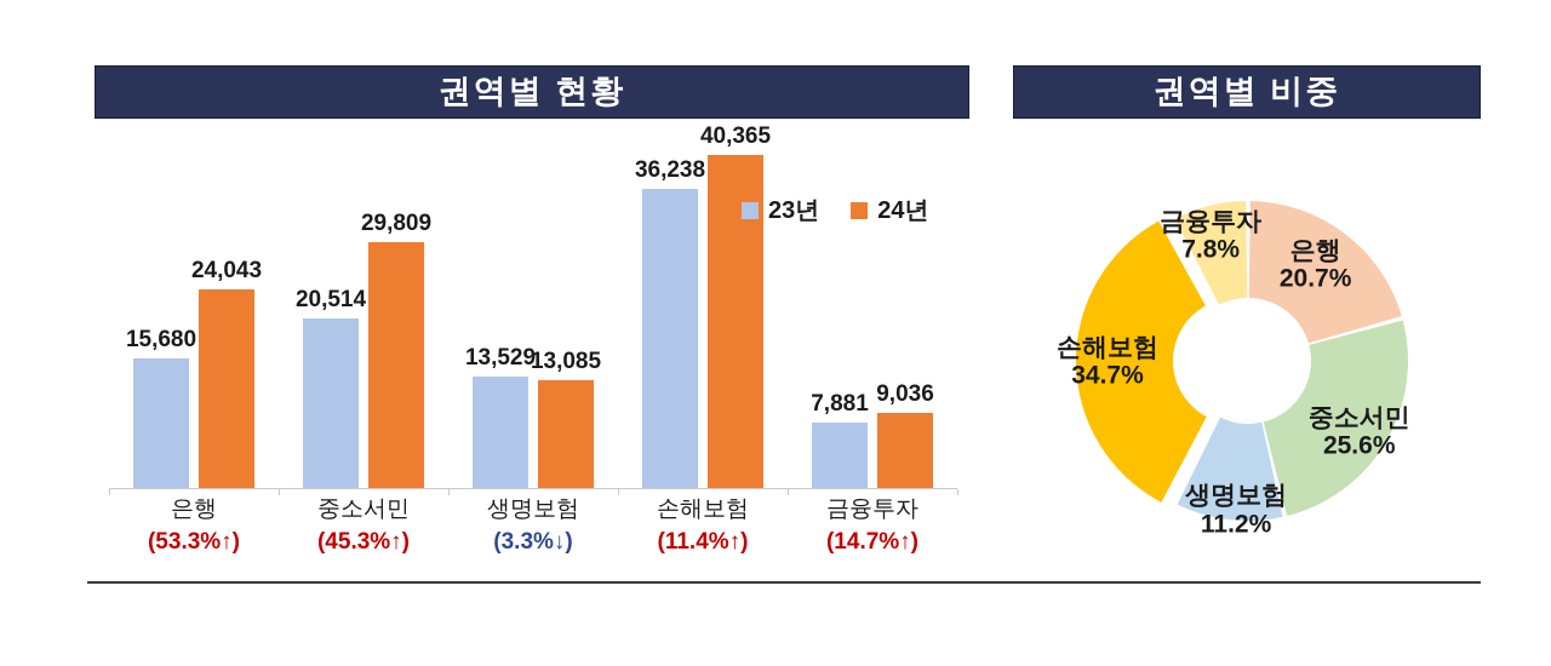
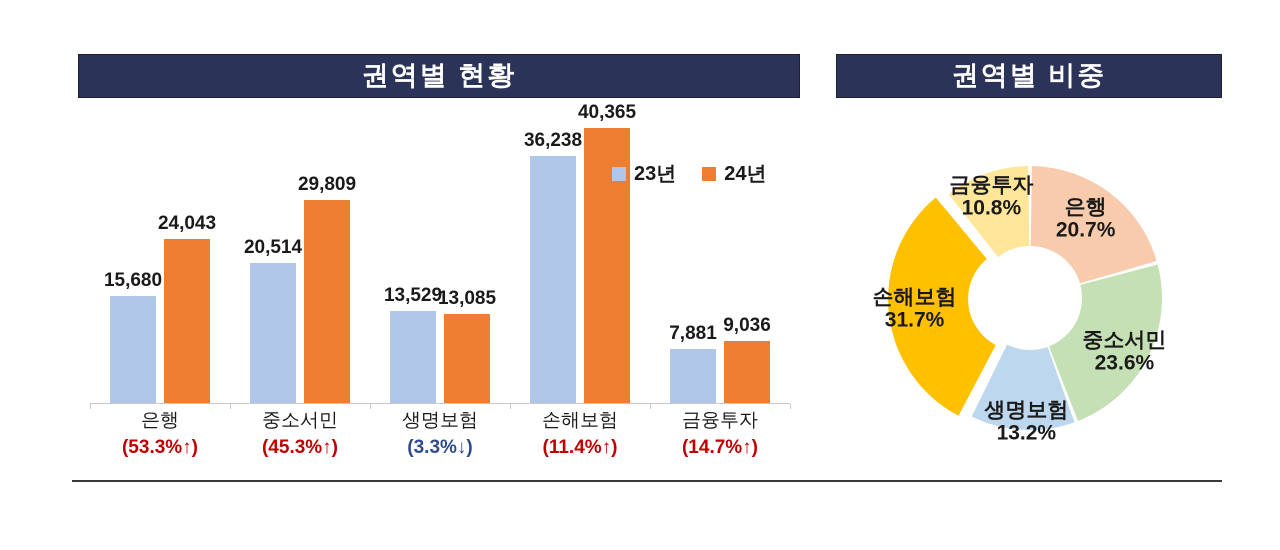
권역별 비중/중소서민: 25.6% -> 23.6%
권역별 비중/생명보험: 11.2% -> 13.2%
권역별 비중/손해보험: 34.7% -> 31.7%
권역별 비중/금융투자: 7.8% -> 10.8%
